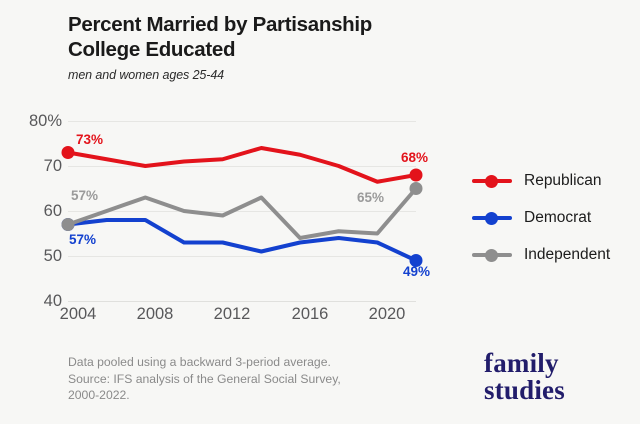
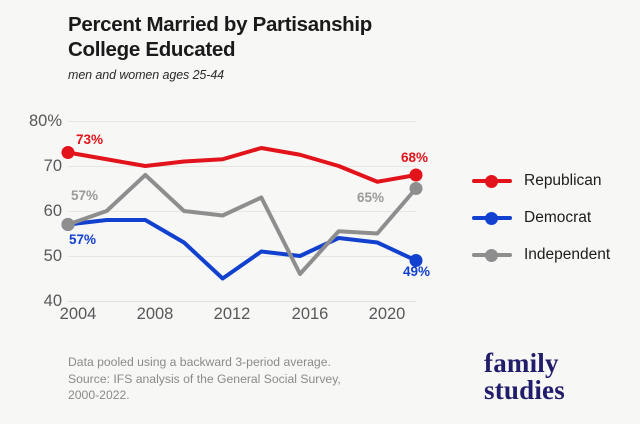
Independent/2008: 63% -> 68%
Democrat/2012: 53% -> 45%
Democrat/2016: 53% -> 50%
Independent/2016: 54% -> 46%
